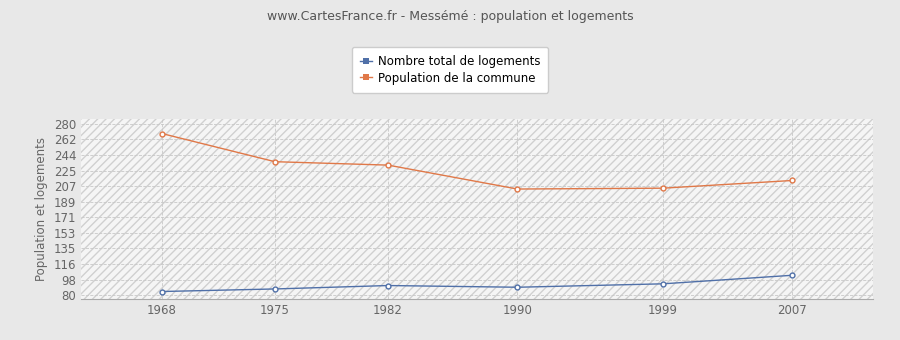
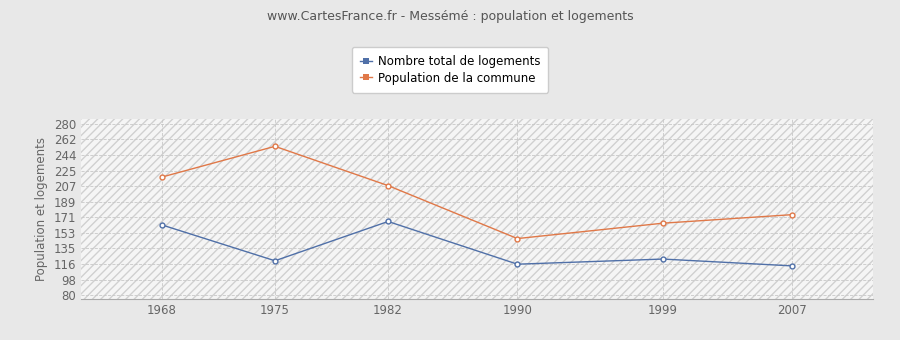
Nombre total de logements/1968: 84 -> 162
Population de la commune/1968: 269 -> 218
Nombre total de logements/1975: 87 -> 120
Population de la commune/1975: 236 -> 254
Nombre total de logements/1982: 91 -> 166
Population de la commune/1982: 232 -> 208
Nombre total de logements/1990: 89 -> 116
Population de la commune/1990: 204 -> 146
Nombre total de logements/1999: 93 -> 122
Population de la commune/1999: 205 -> 164
Nombre total de logements/2007: 103 -> 114
Population de la commune/2007: 214 -> 174
